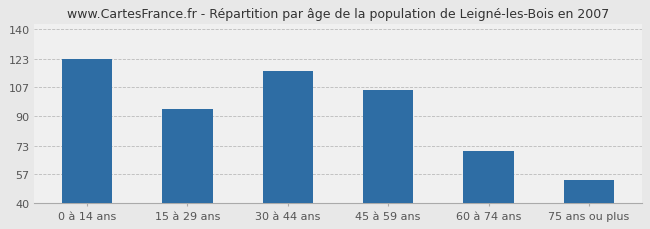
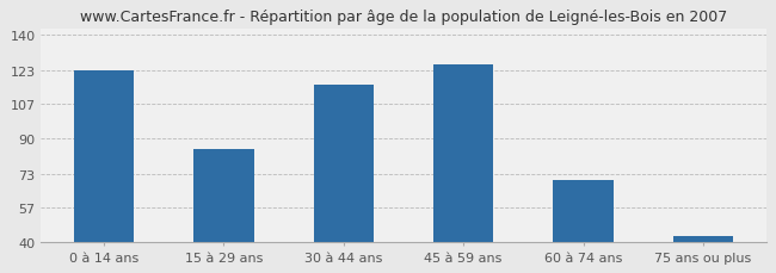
15 à 29 ans: 94 -> 85
45 à 59 ans: 105 -> 126
75 ans ou plus: 53 -> 43
